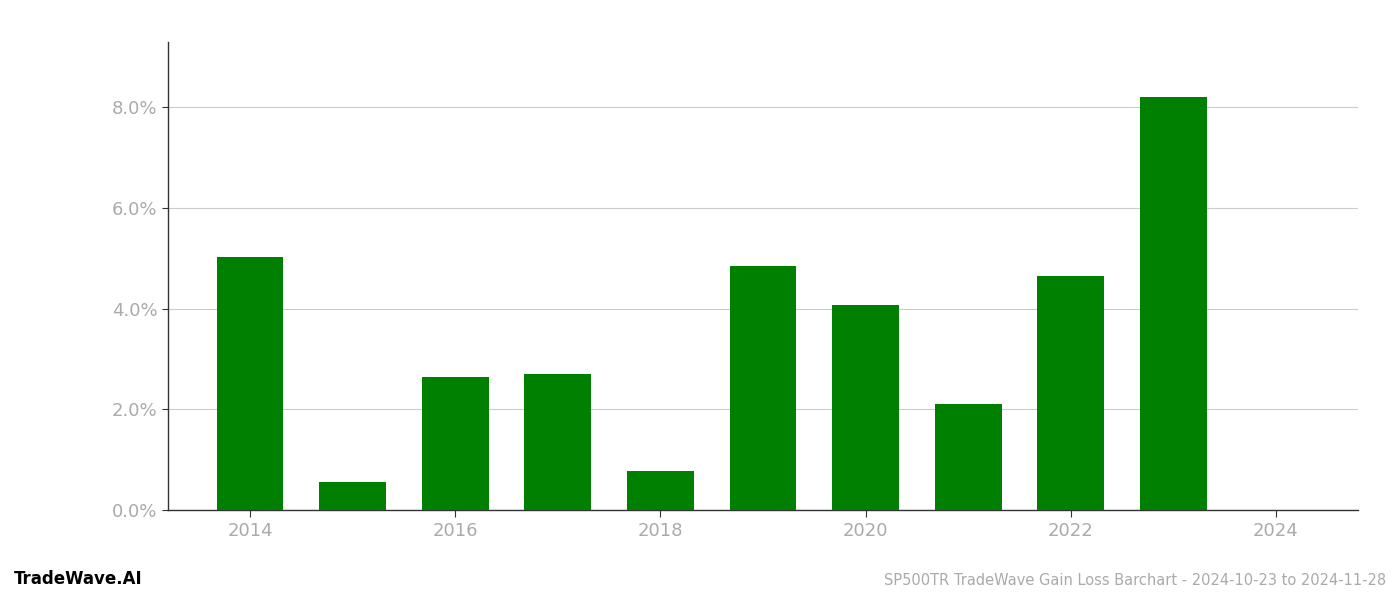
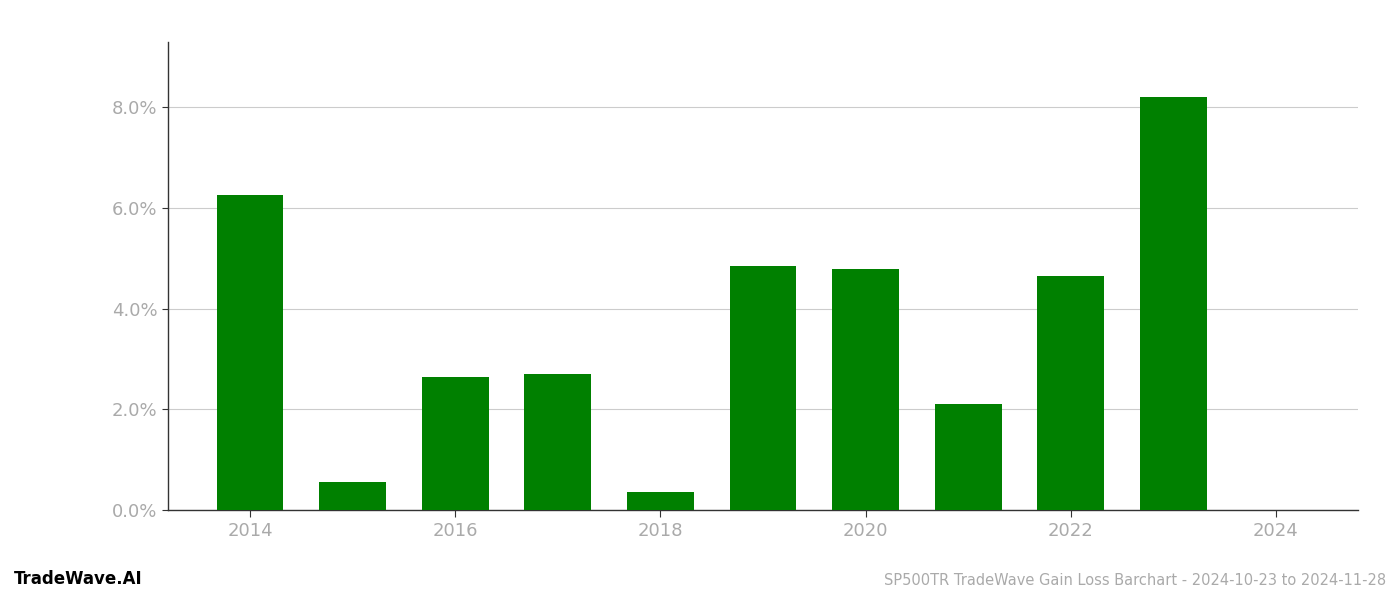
2014: 5.02% -> 6.25%
2018: 0.78% -> 0.35%
2020: 4.08% -> 4.78%
